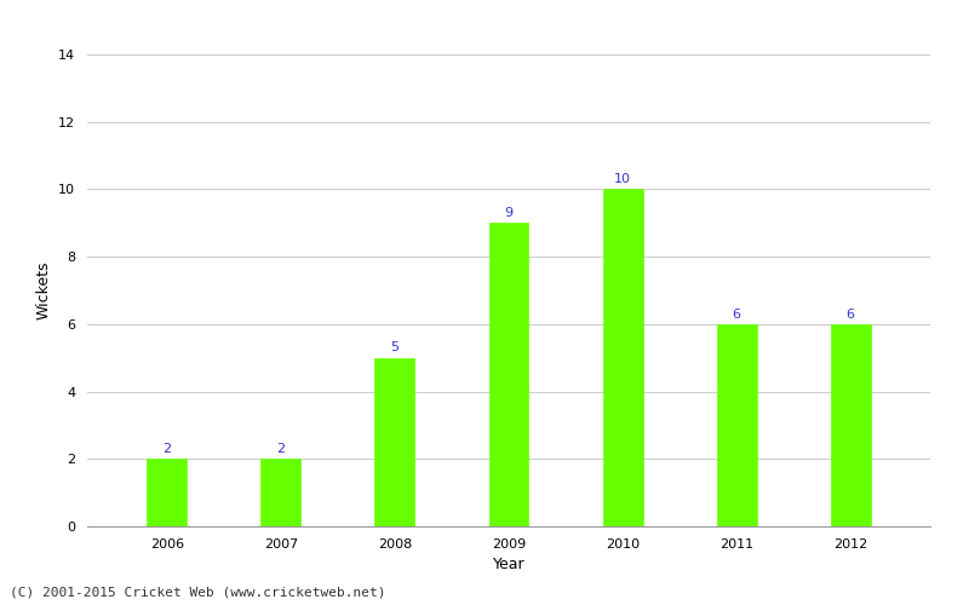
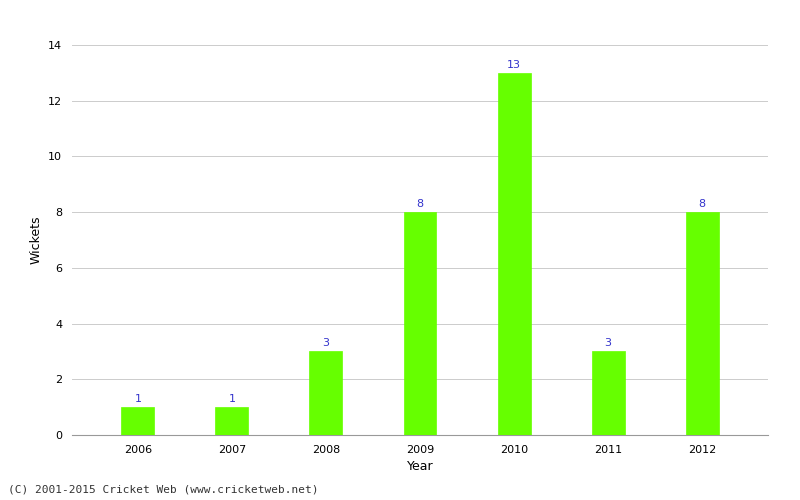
2006: 2 -> 1
2007: 2 -> 1
2008: 5 -> 3
2009: 9 -> 8
2010: 10 -> 13
2011: 6 -> 3
2012: 6 -> 8
